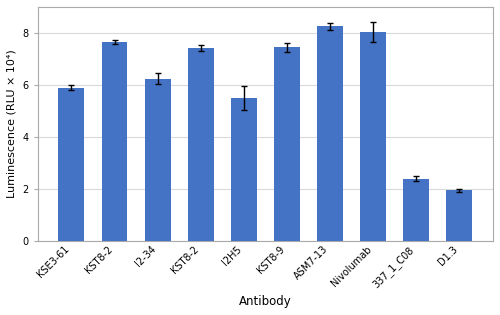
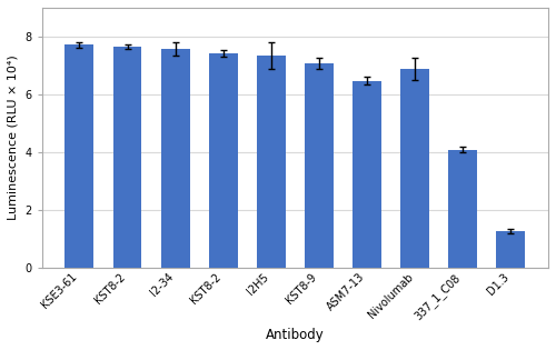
KSE3-61: 5.90 -> 7.72
I2-34: 6.25 -> 7.57
I2H5: 5.50 -> 7.35
KST8-9: 7.45 -> 7.08
ASM7-13: 8.25 -> 6.48
Nivolumab: 8.05 -> 6.90
337_1_C08: 2.40 -> 4.10
D1.3: 1.95 -> 1.28
